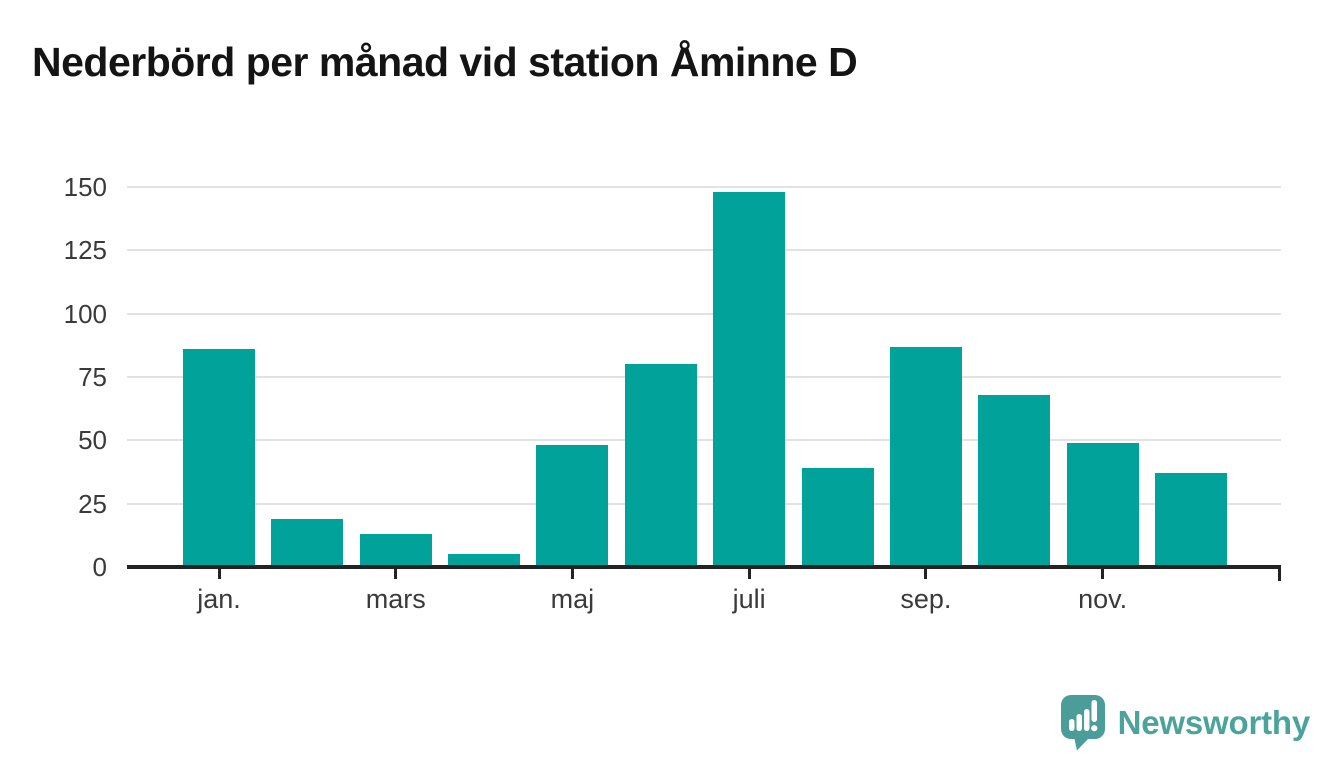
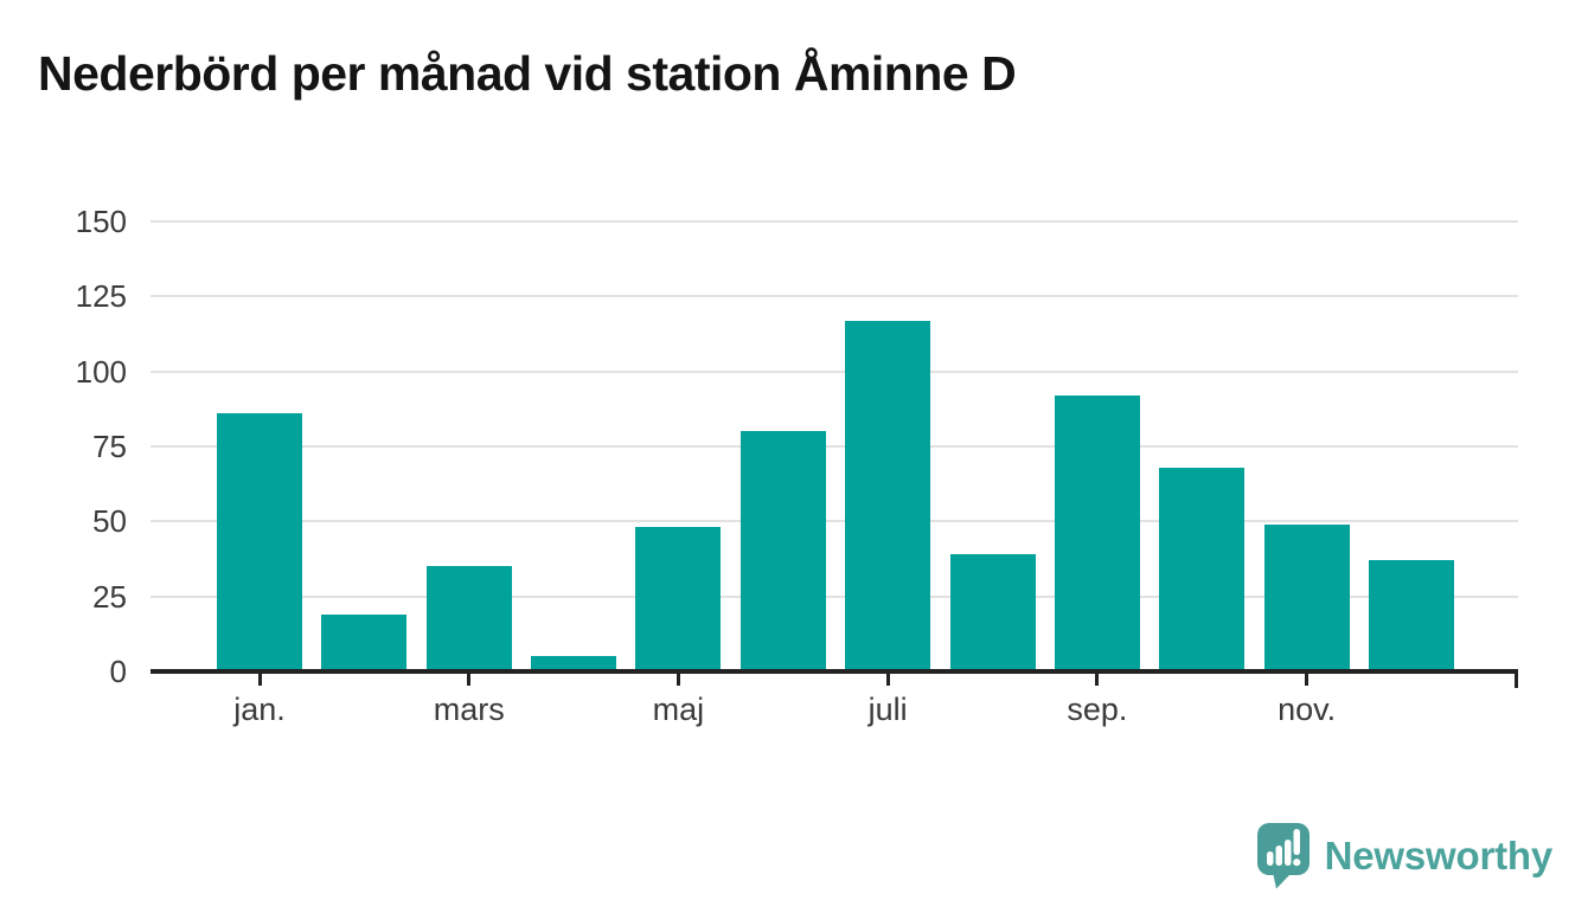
mars: 13 -> 35
juli: 148 -> 117
sep.: 87 -> 92
